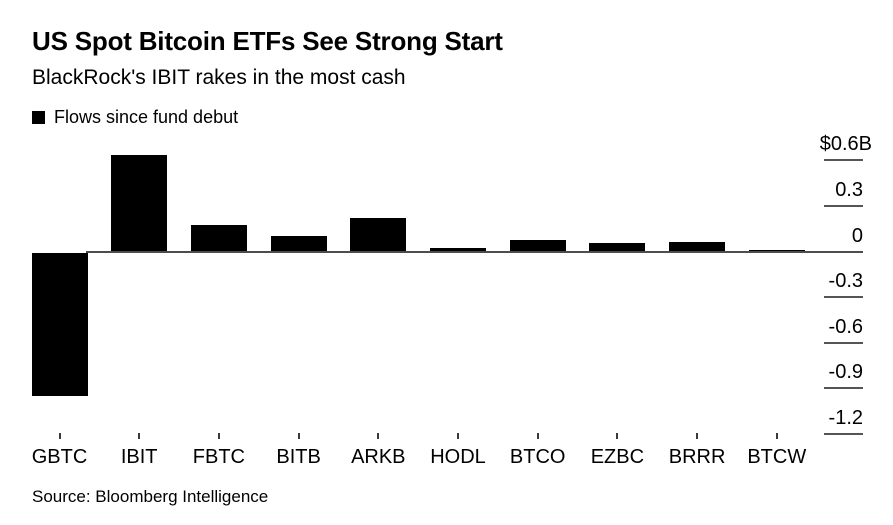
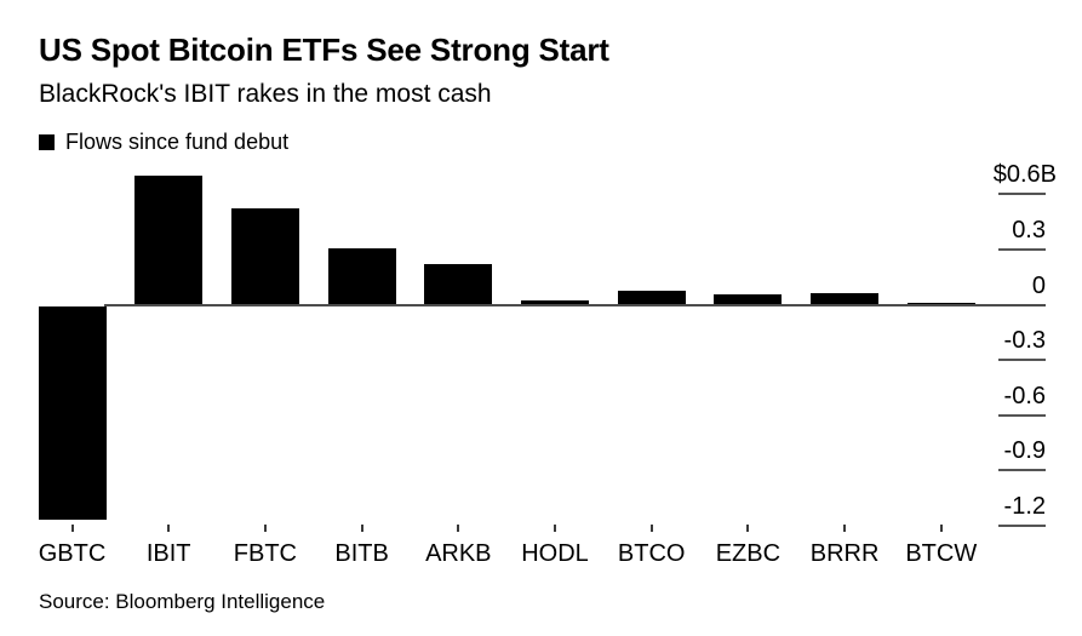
GBTC: -0.94 -> -1.16
IBIT: 0.63 -> 0.70
FBTC: 0.17 -> 0.52
BITB: 0.10 -> 0.30
